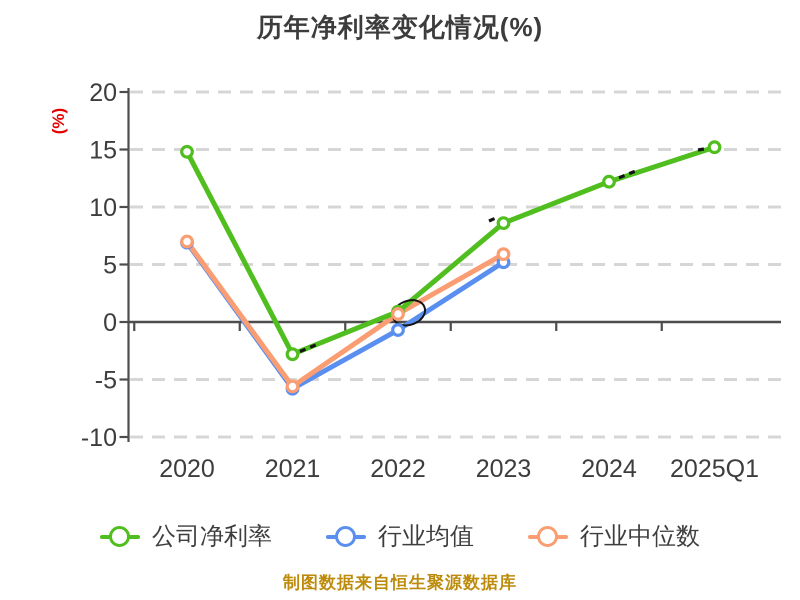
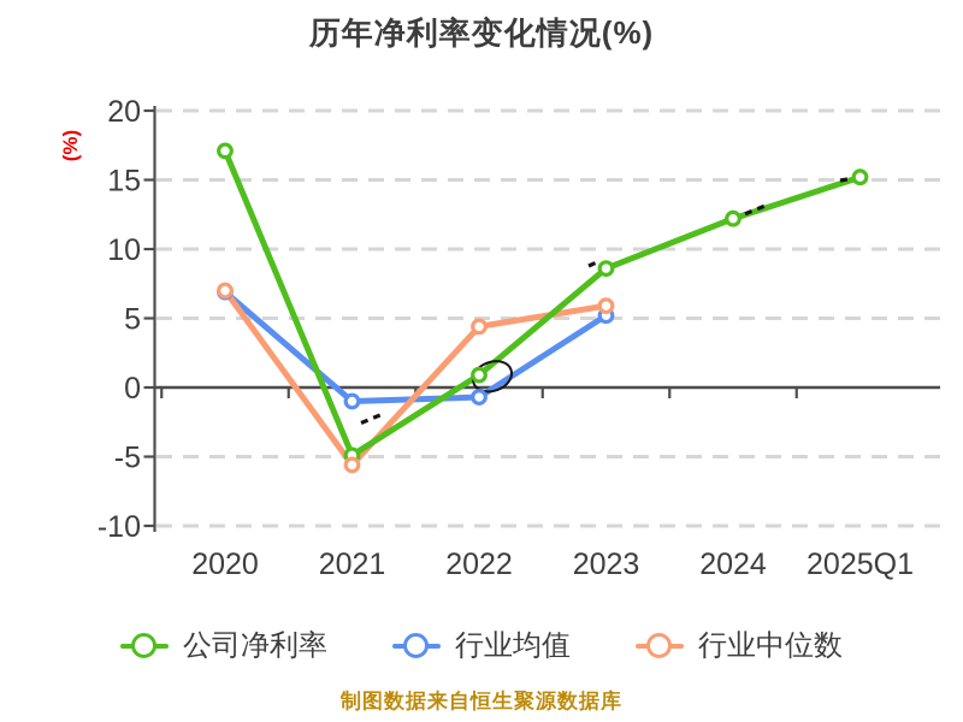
公司净利率/2020: 14.8 -> 17.1
公司净利率/2021: -2.8 -> -4.9
行业均值/2021: -5.8 -> -1.0
行业中位数/2022: 0.7 -> 4.4
